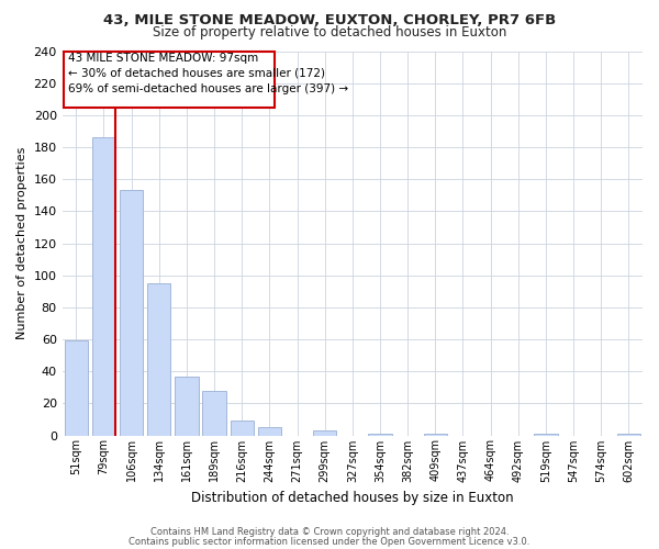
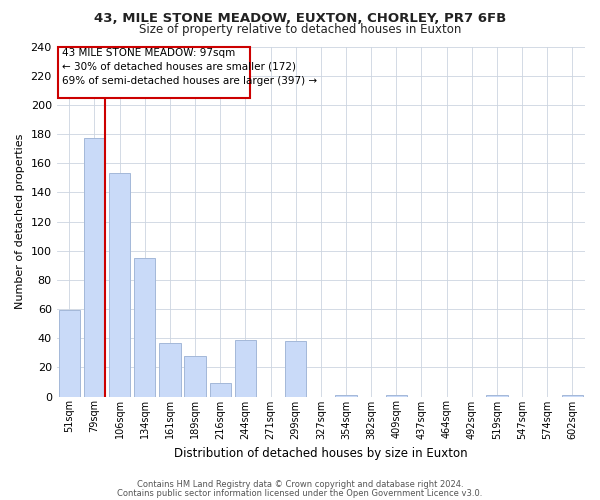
79sqm: 186 -> 177
244sqm: 5 -> 39
299sqm: 3 -> 38
